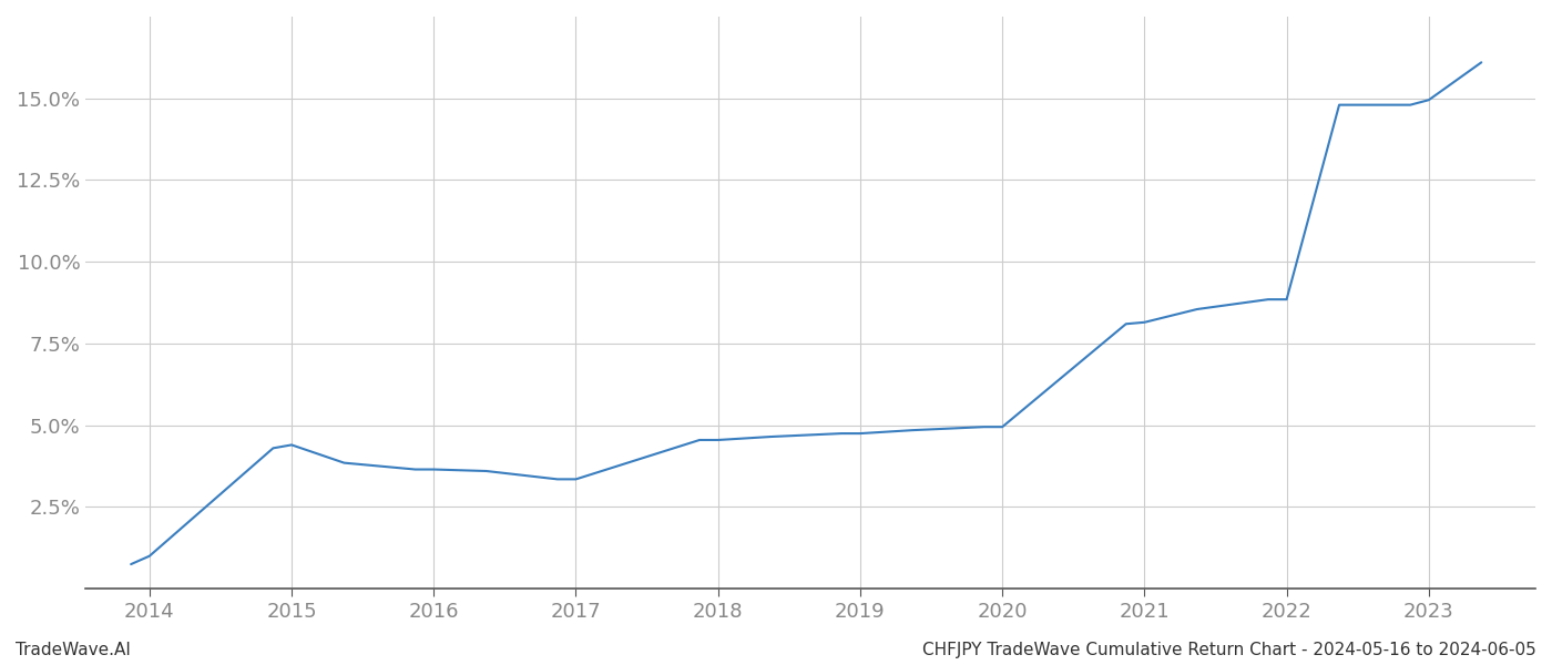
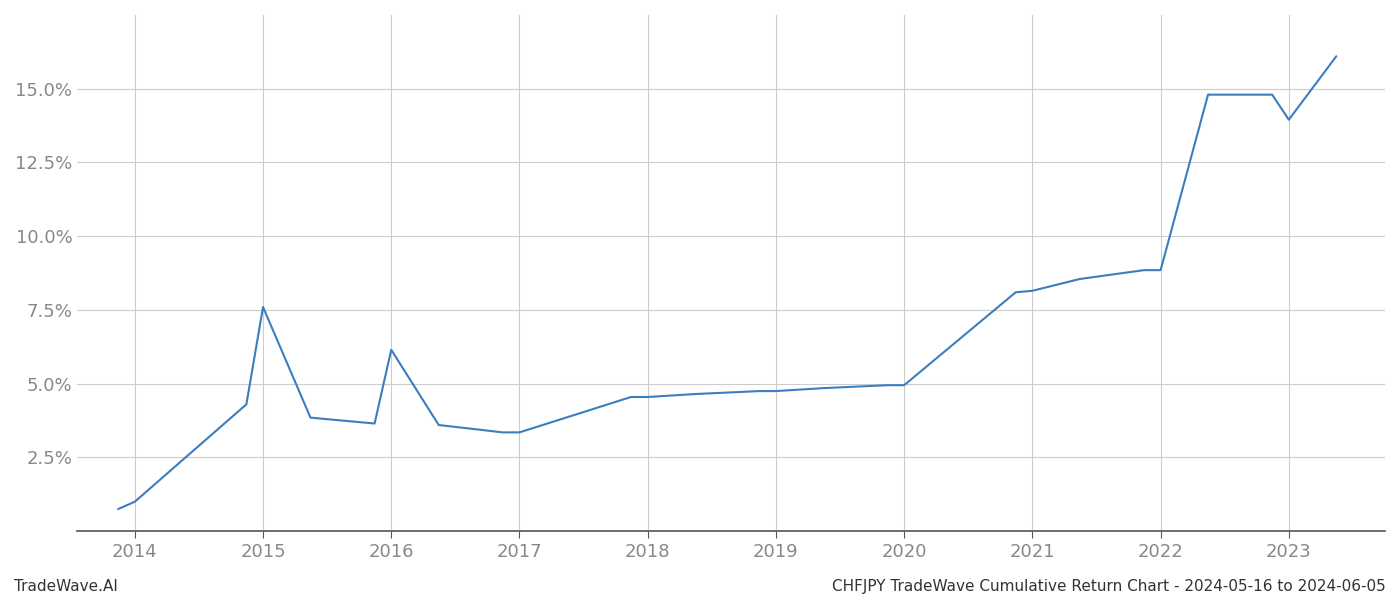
2015: 4.40% -> 7.60%
2016: 3.65% -> 6.15%
2023: 14.95% -> 13.95%
